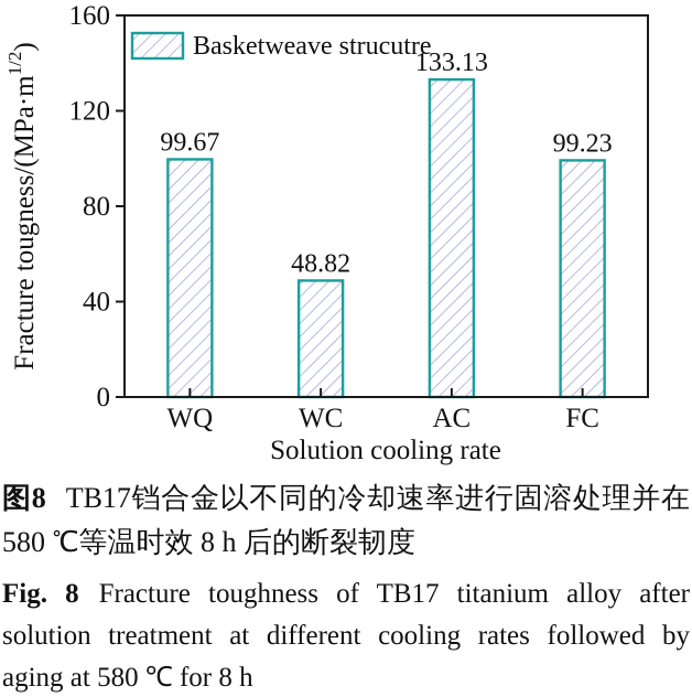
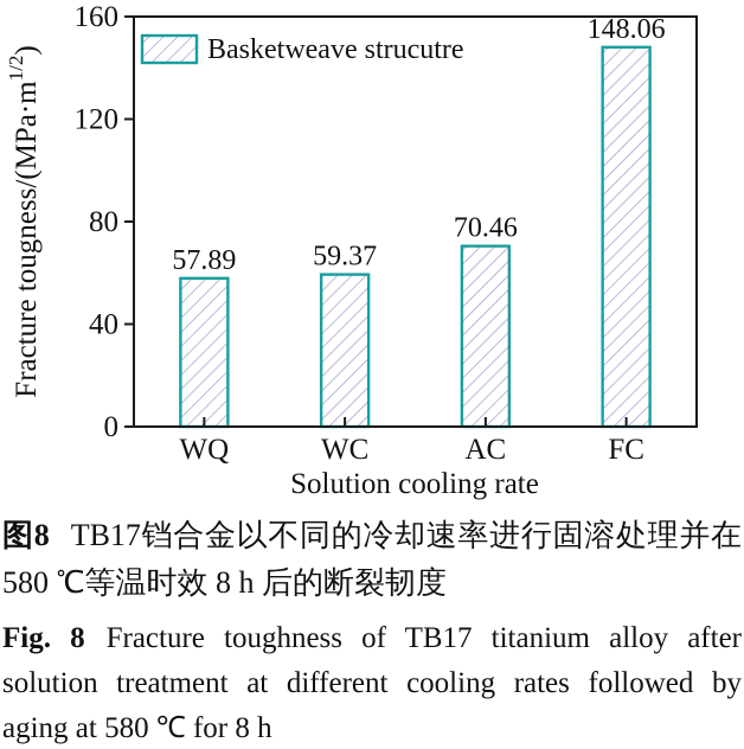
WQ: 99.67 -> 57.89
WC: 48.82 -> 59.37
AC: 133.13 -> 70.46
FC: 99.23 -> 148.06
